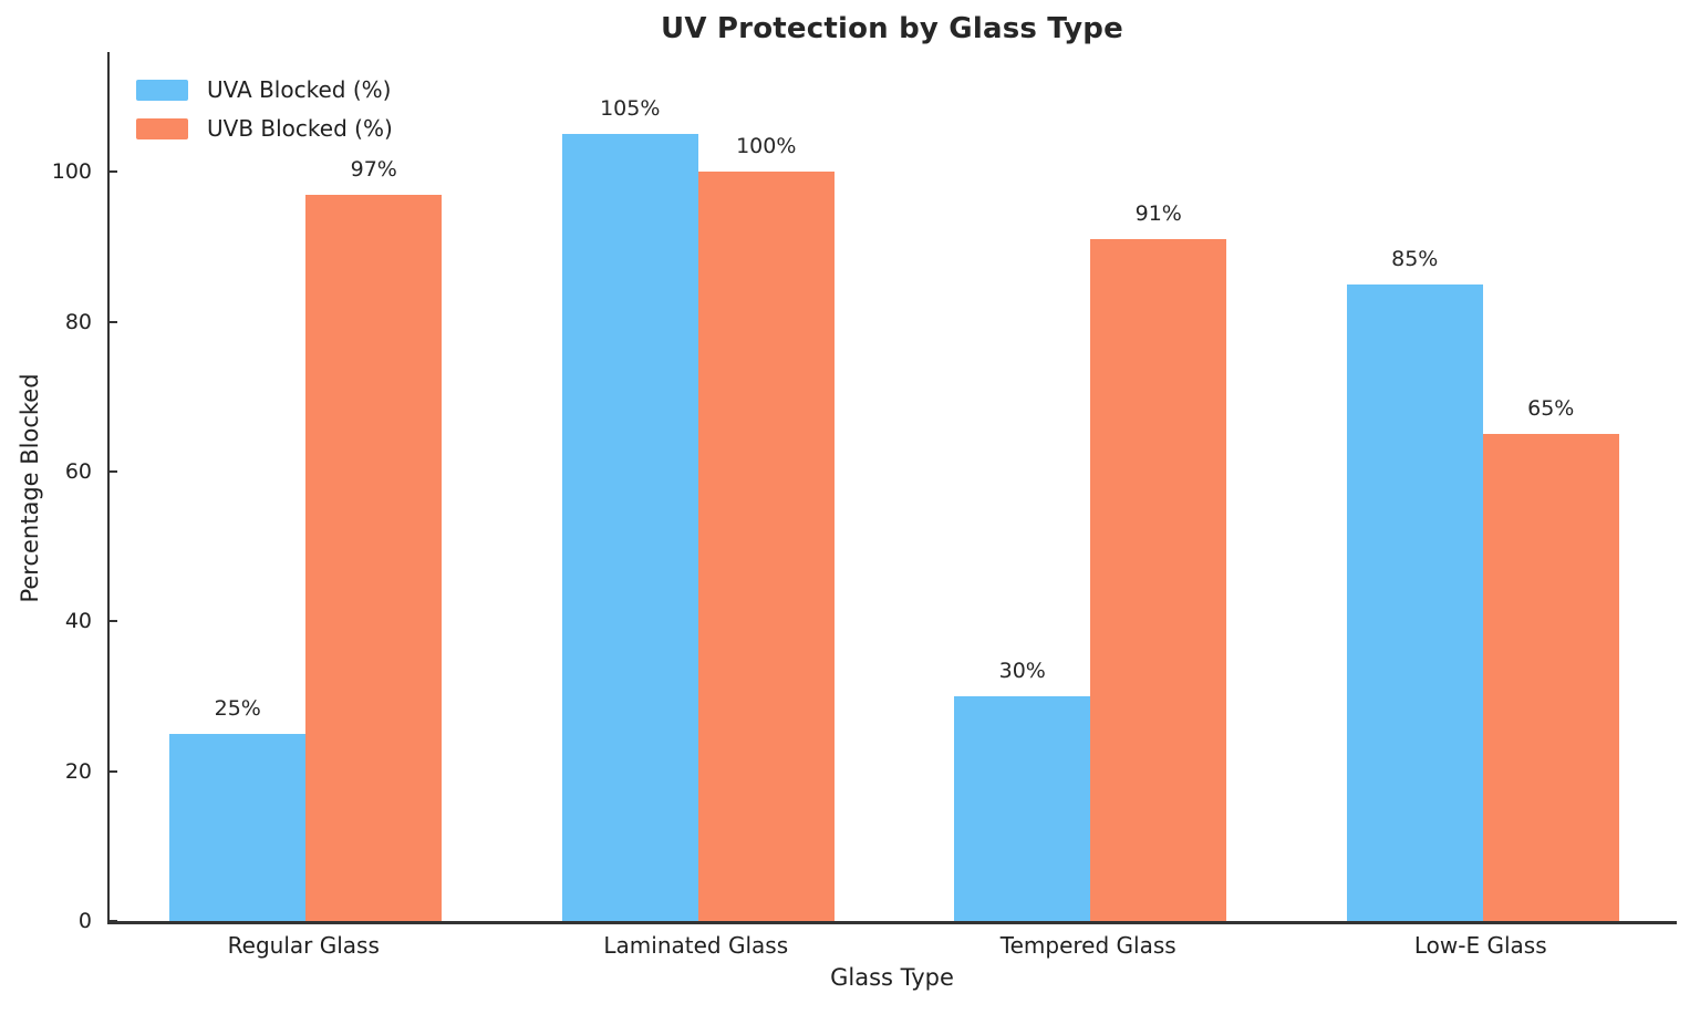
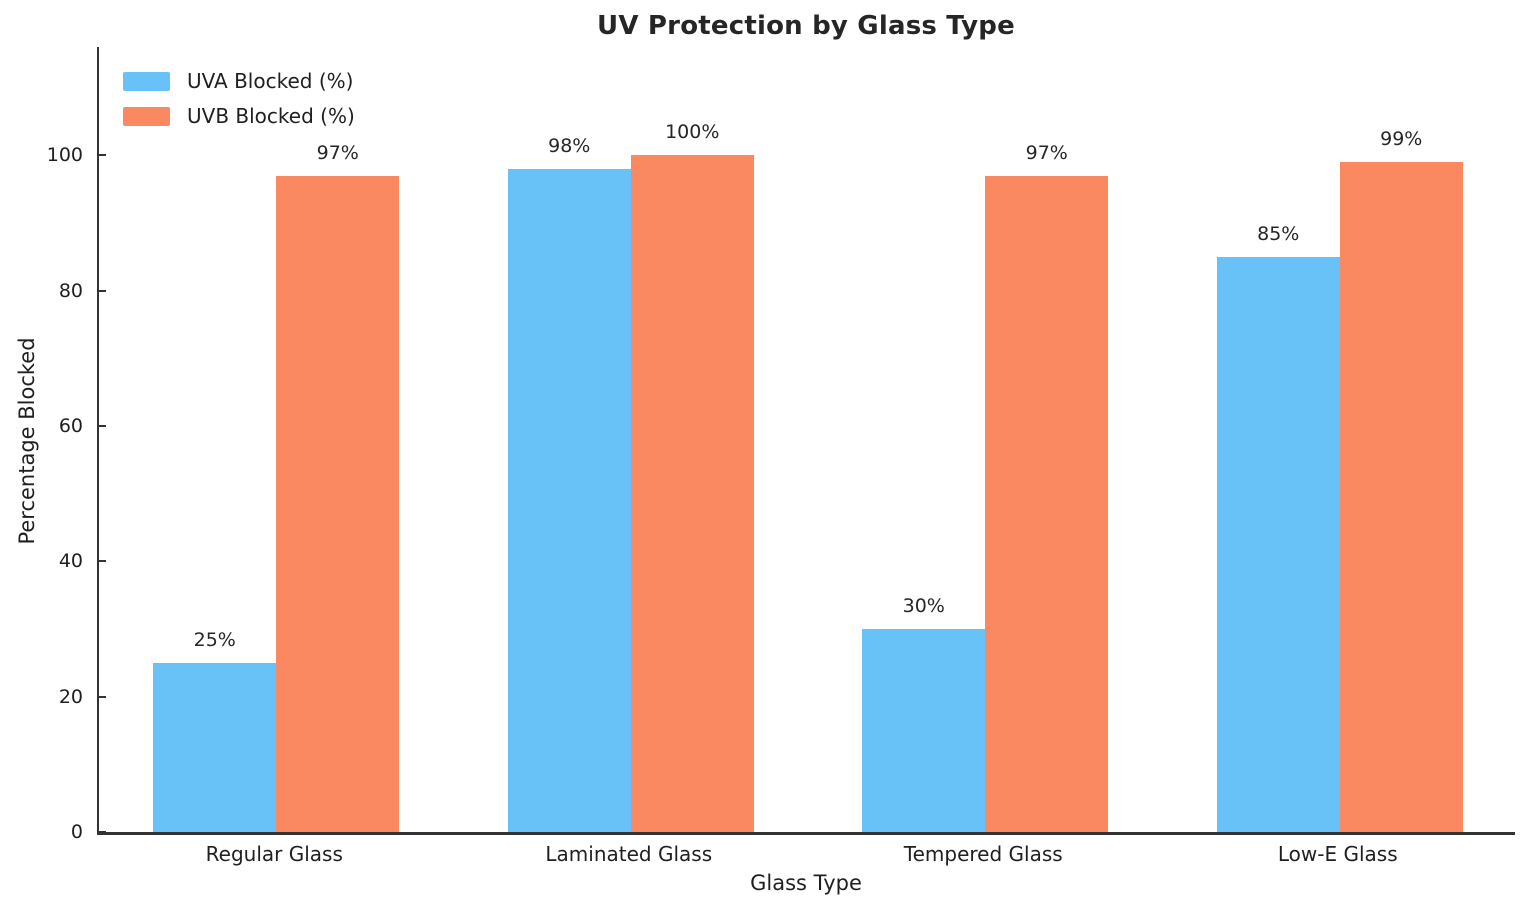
UVA Blocked (%)/Laminated Glass: 105% -> 98%
UVB Blocked (%)/Tempered Glass: 91% -> 97%
UVB Blocked (%)/Low-E Glass: 65% -> 99%
